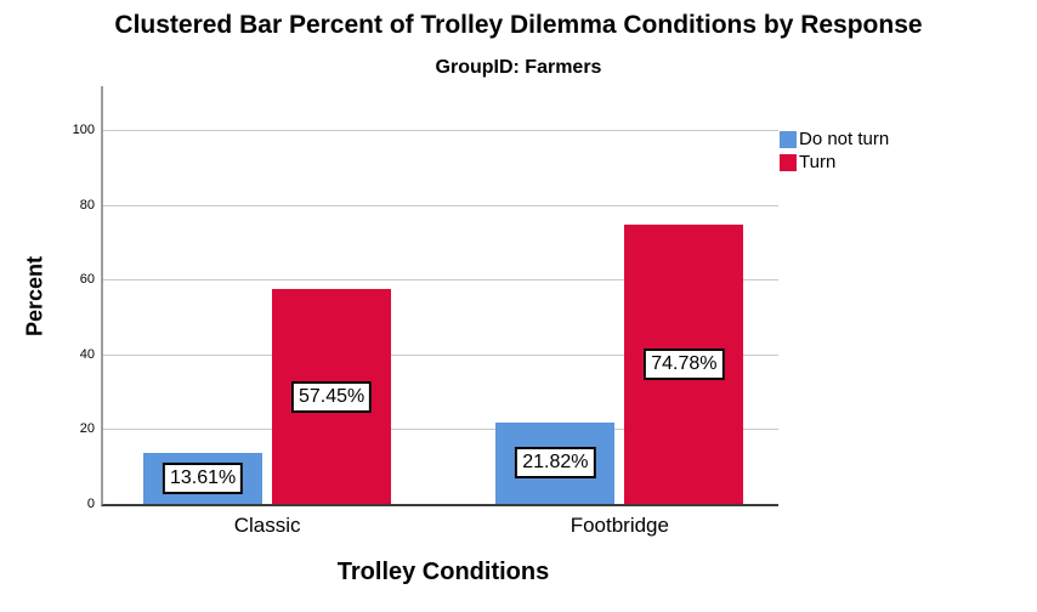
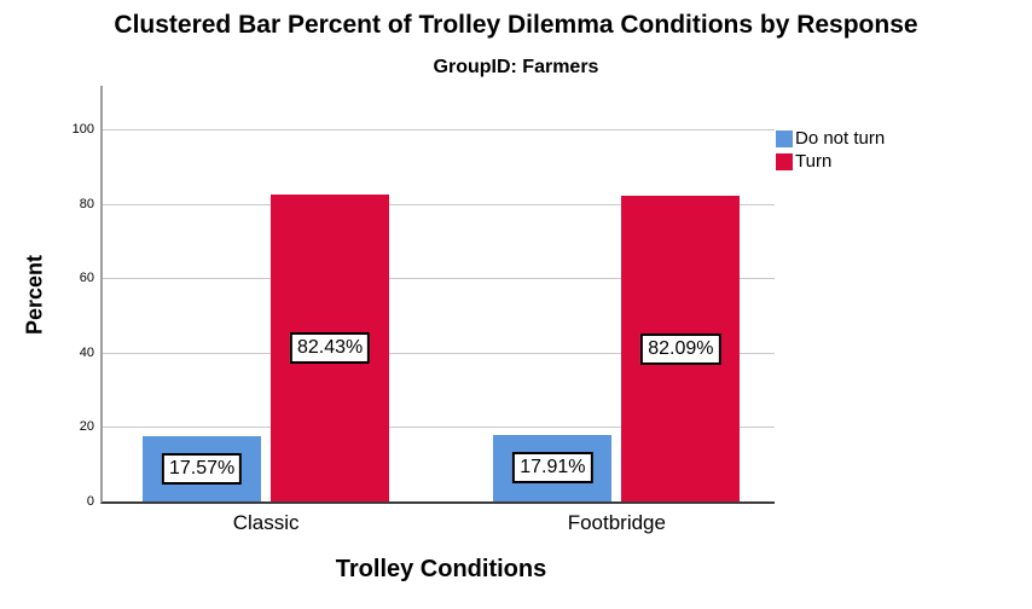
Do not turn/Classic: 13.61% -> 17.57%
Turn/Classic: 57.45% -> 82.43%
Do not turn/Footbridge: 21.82% -> 17.91%
Turn/Footbridge: 74.78% -> 82.09%
